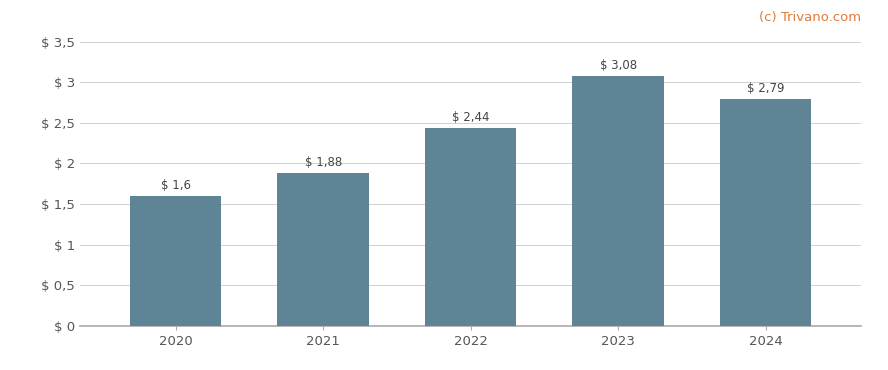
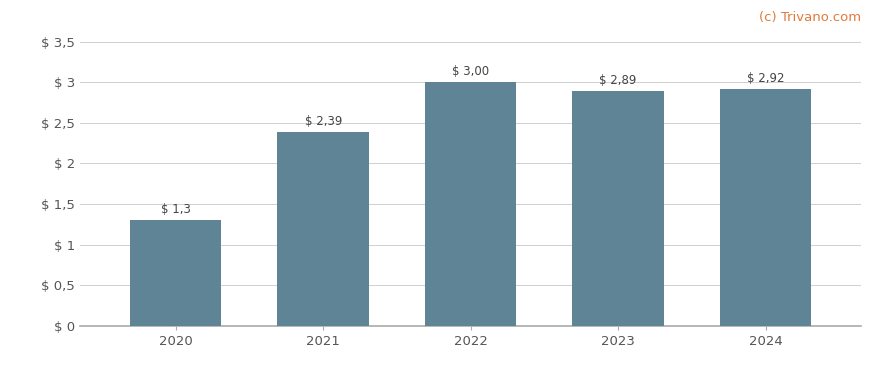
2020: 1,6 -> 1,3
2021: 1,88 -> 2,39
2022: 2,44 -> 3,00
2023: 3,08 -> 2,89
2024: 2,79 -> 2,92
